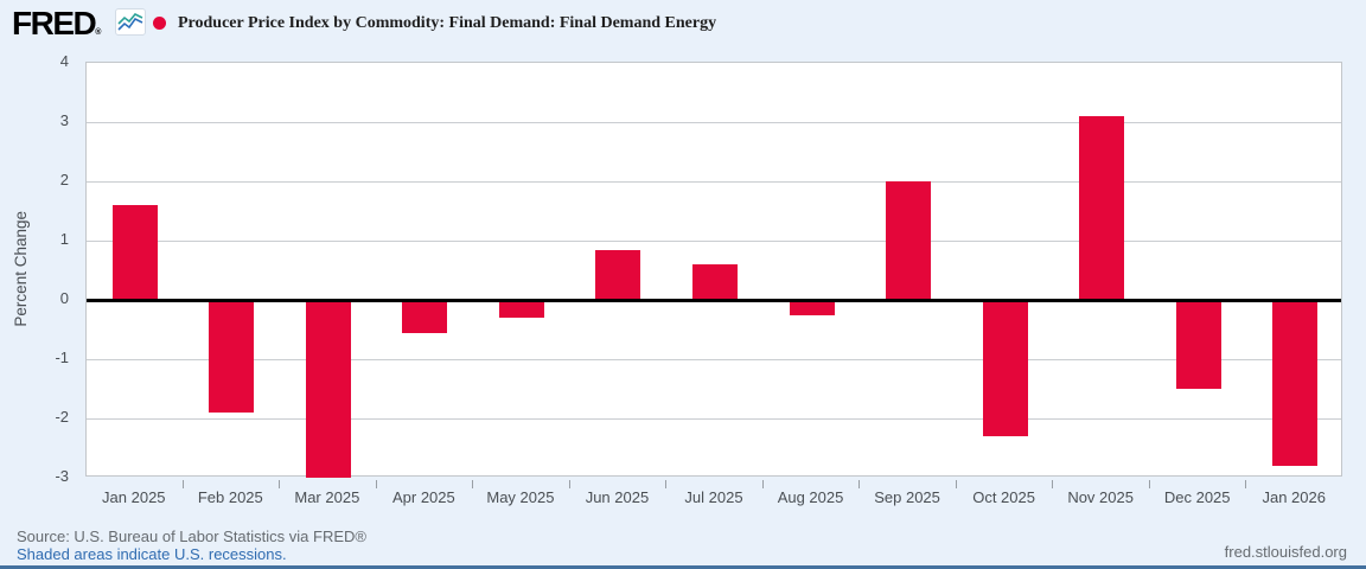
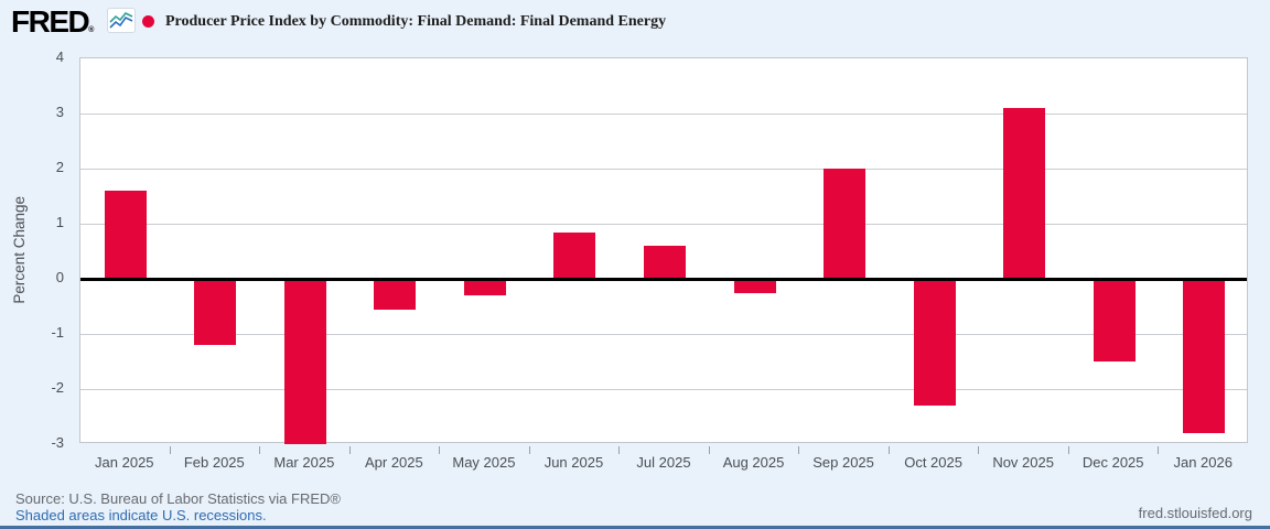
Feb 2025: -1.9 -> -1.2
